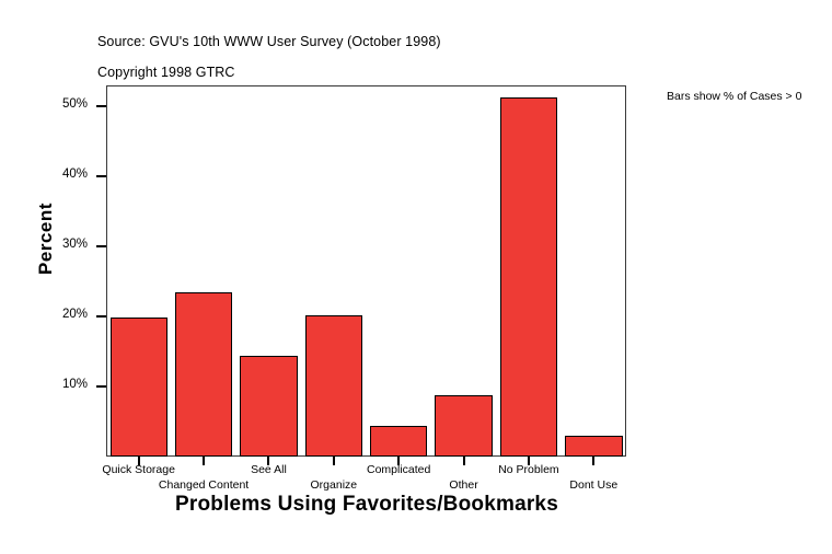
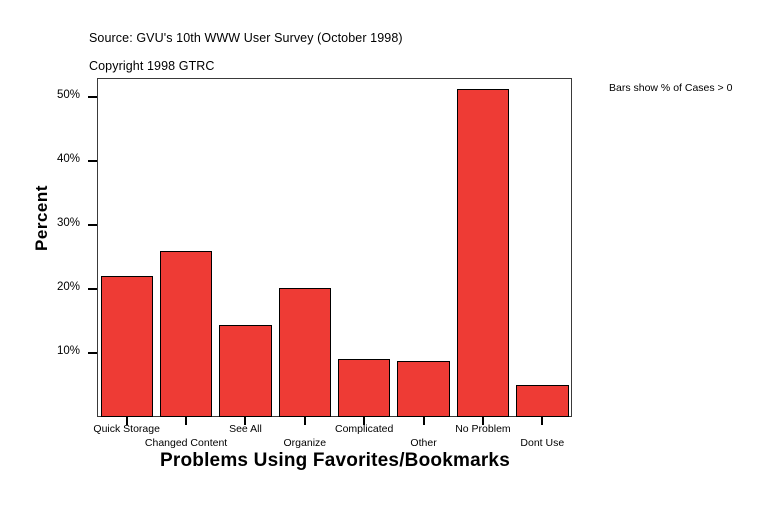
Quick Storage: 20% -> 22%
Changed Content: 23% -> 26%
Complicated: 4% -> 9%
Dont Use: 3% -> 5%
